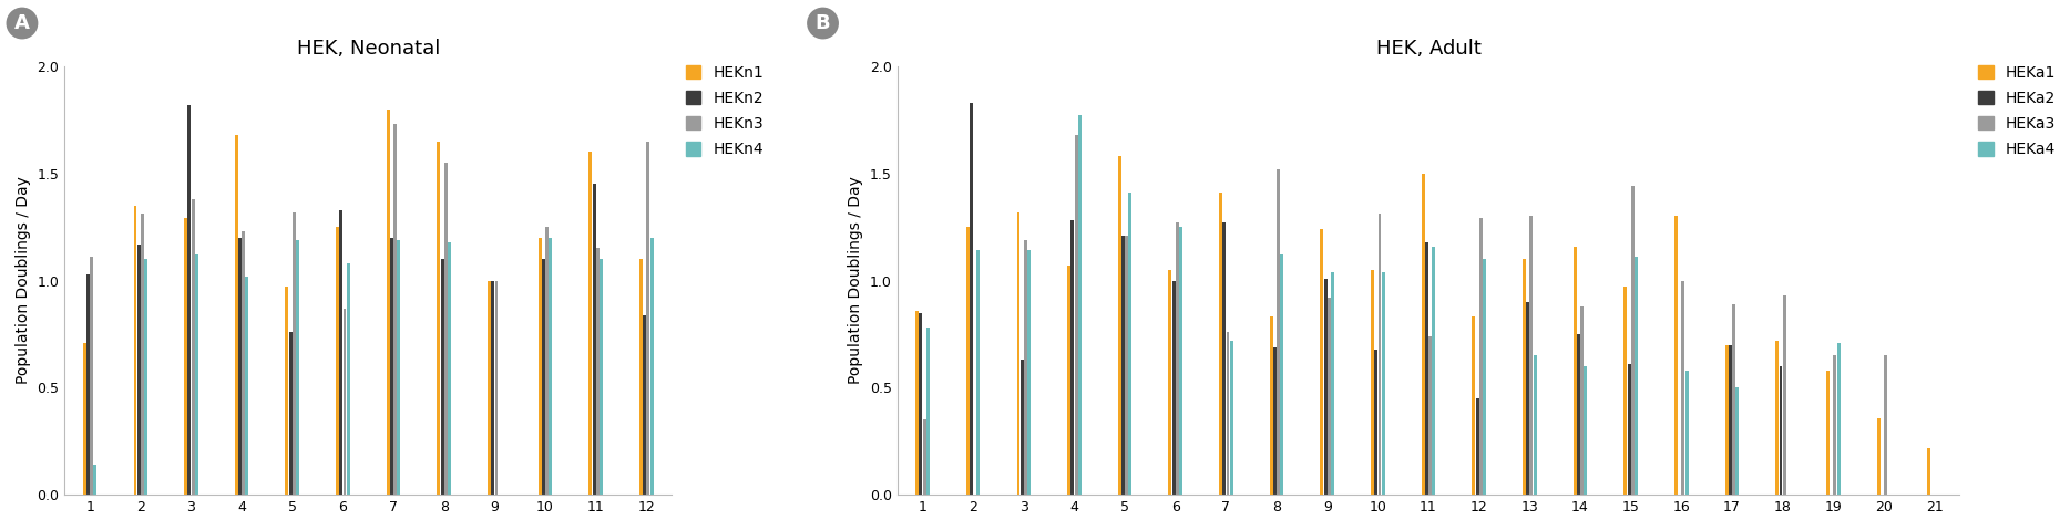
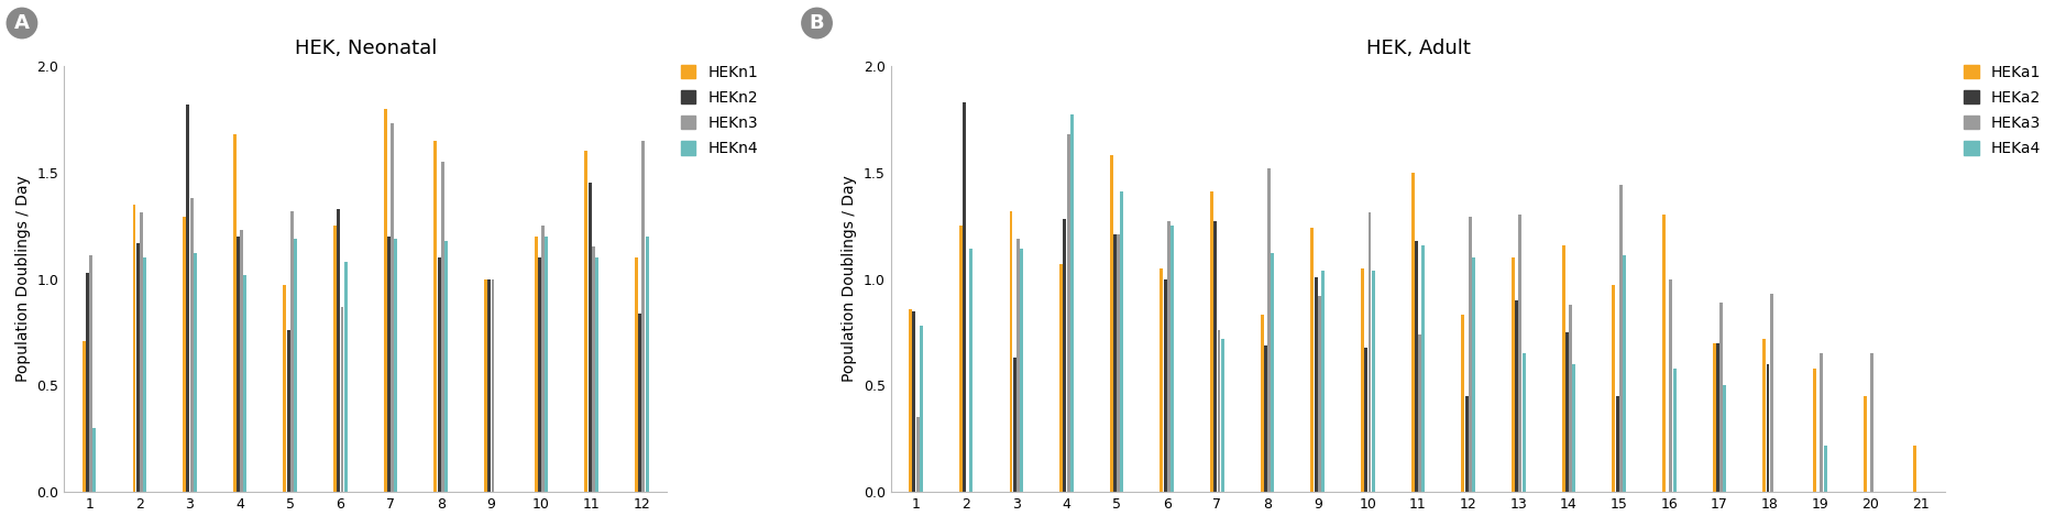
HEK, Neonatal/HEKn4/1: 0.14 -> 0.30
HEK, Adult/HEKa2/15: 0.61 -> 0.45
HEK, Adult/HEKa4/19: 0.71 -> 0.22
HEK, Adult/HEKa1/20: 0.36 -> 0.45
